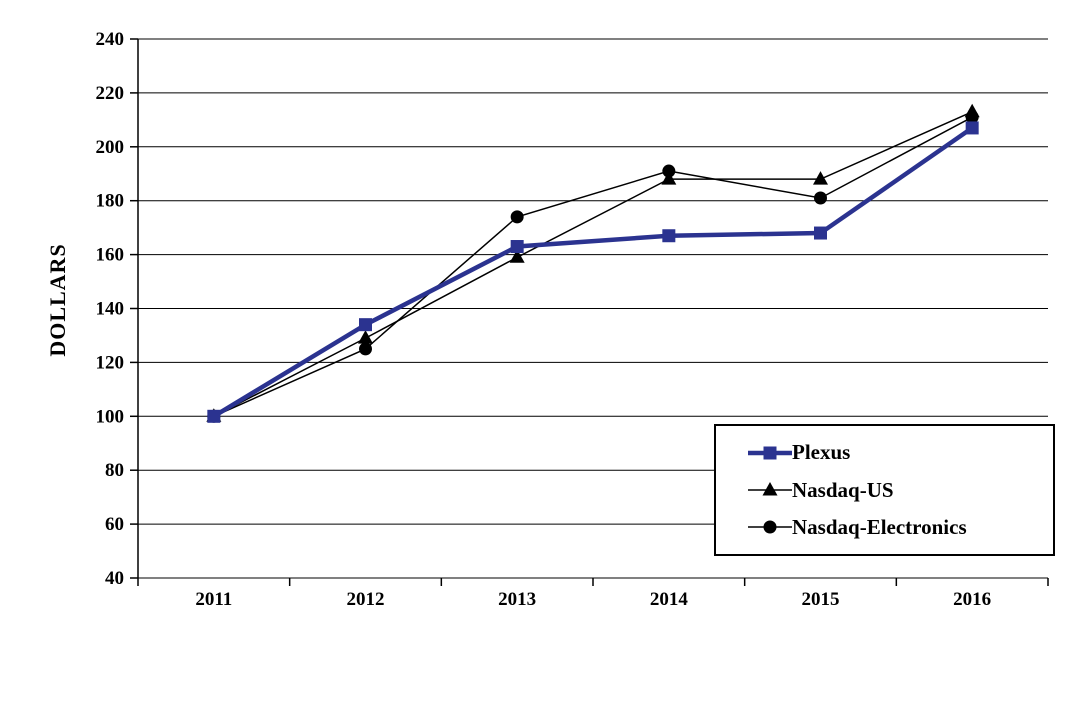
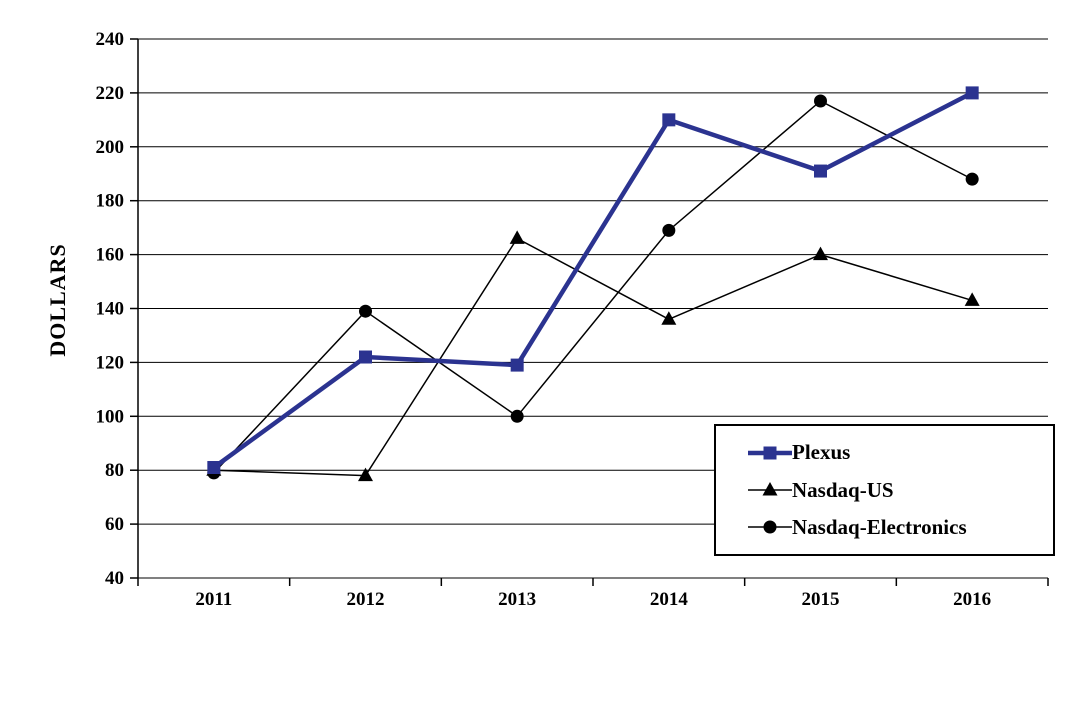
Plexus/2011: 100 -> 81
Nasdaq-US/2011: 100 -> 80
Nasdaq-Electronics/2011: 100 -> 79
Plexus/2012: 134 -> 122
Nasdaq-US/2012: 129 -> 78
Nasdaq-Electronics/2012: 125 -> 139
Plexus/2013: 163 -> 119
Nasdaq-US/2013: 159 -> 166
Nasdaq-Electronics/2013: 174 -> 100
Plexus/2014: 167 -> 210
Nasdaq-US/2014: 188 -> 136
Nasdaq-Electronics/2014: 191 -> 169
Plexus/2015: 168 -> 191
Nasdaq-US/2015: 188 -> 160
Nasdaq-Electronics/2015: 181 -> 217
Plexus/2016: 207 -> 220
Nasdaq-US/2016: 213 -> 143
Nasdaq-Electronics/2016: 211 -> 188
